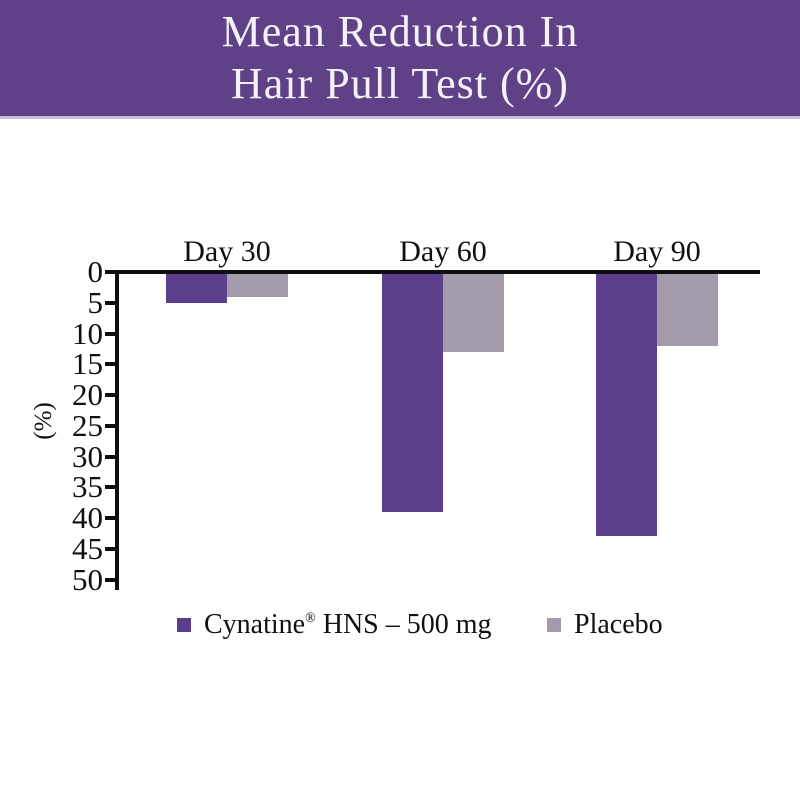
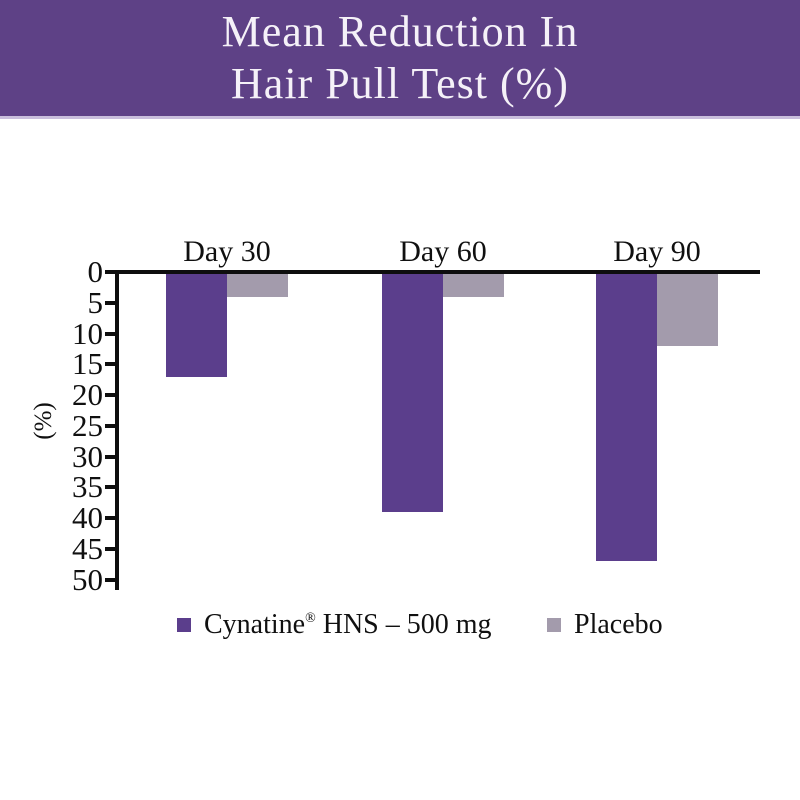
Cynatine® HNS – 500 mg/Day 30: 5 -> 17
Placebo/Day 60: 13 -> 4
Cynatine® HNS – 500 mg/Day 90: 43 -> 47
